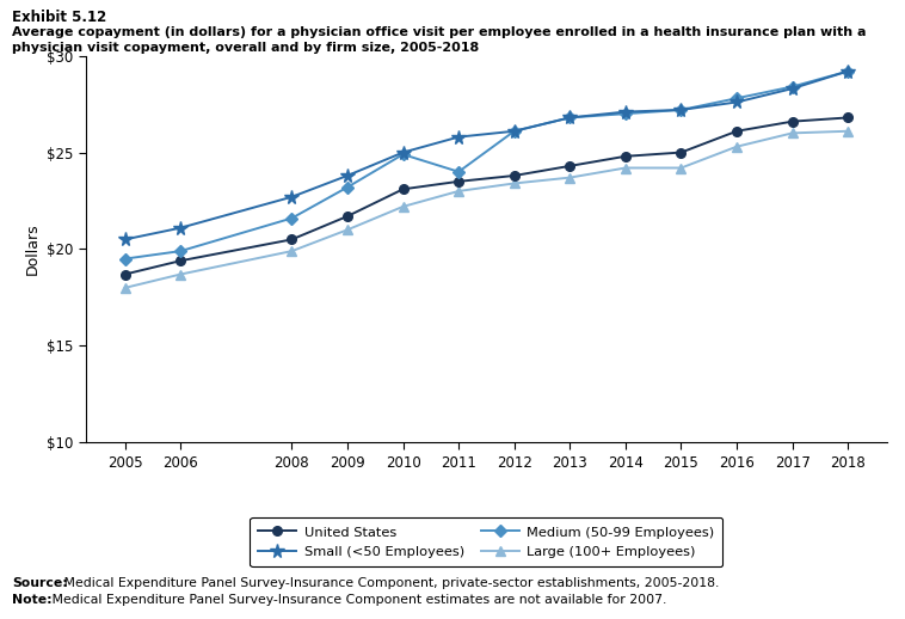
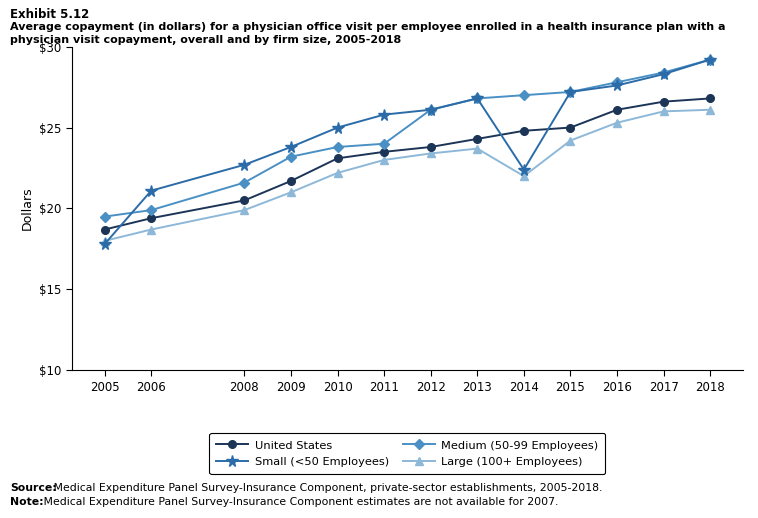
Small (<50 Employees)/2005: $20.5 -> $17.8
Medium (50-99 Employees)/2010: $24.9 -> $23.8
Small (<50 Employees)/2014: $27.1 -> $22.4
Large (100+ Employees)/2014: $24.2 -> $22.0
